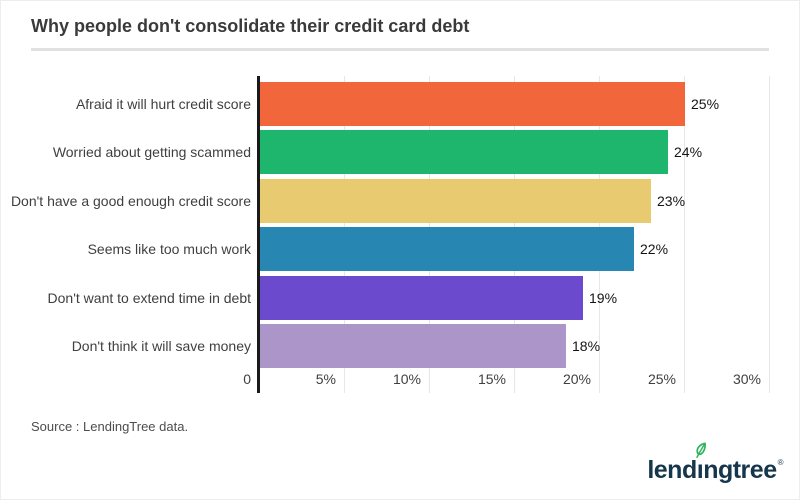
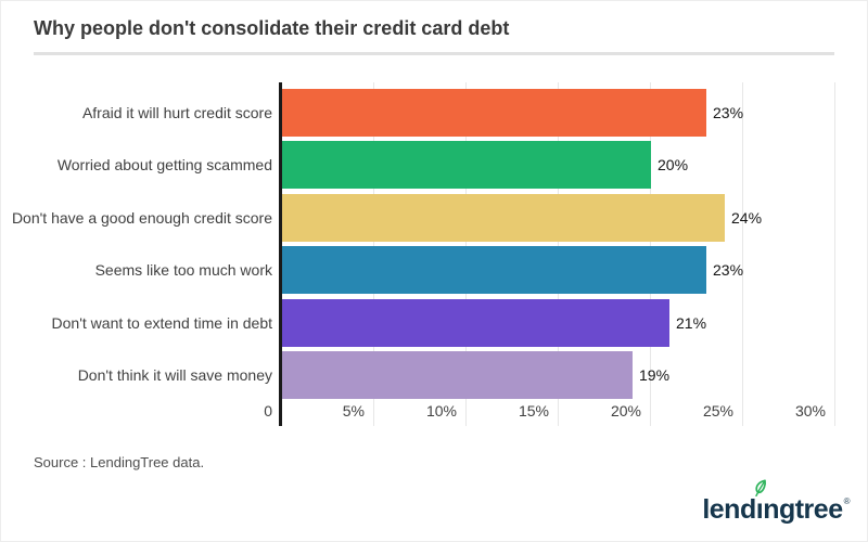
Afraid it will hurt credit score: 25% -> 23%
Worried about getting scammed: 24% -> 20%
Don't have a good enough credit score: 23% -> 24%
Seems like too much work: 22% -> 23%
Don't want to extend time in debt: 19% -> 21%
Don't think it will save money: 18% -> 19%
